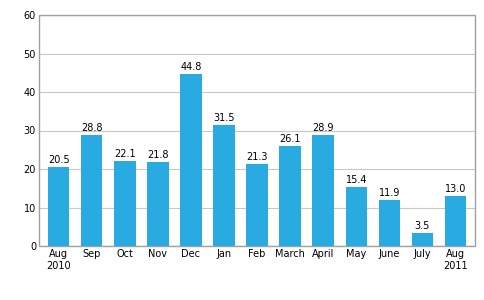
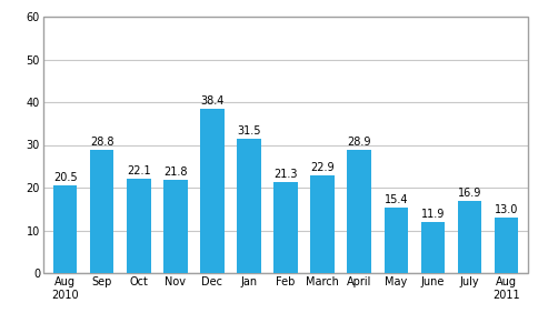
Dec: 44.8 -> 38.4
March: 26.1 -> 22.9
July: 3.5 -> 16.9
